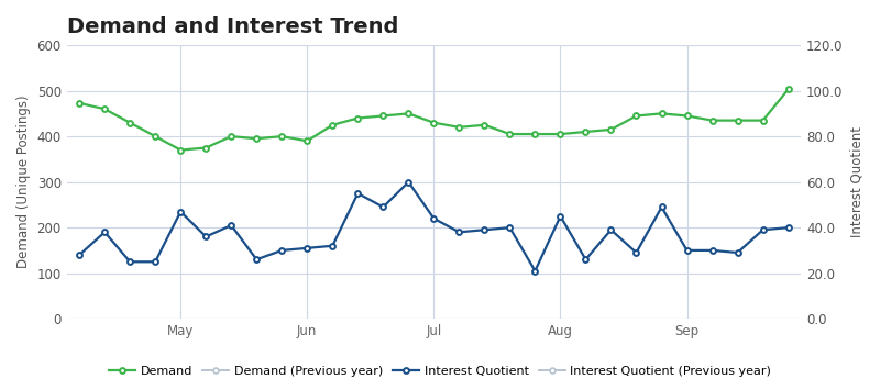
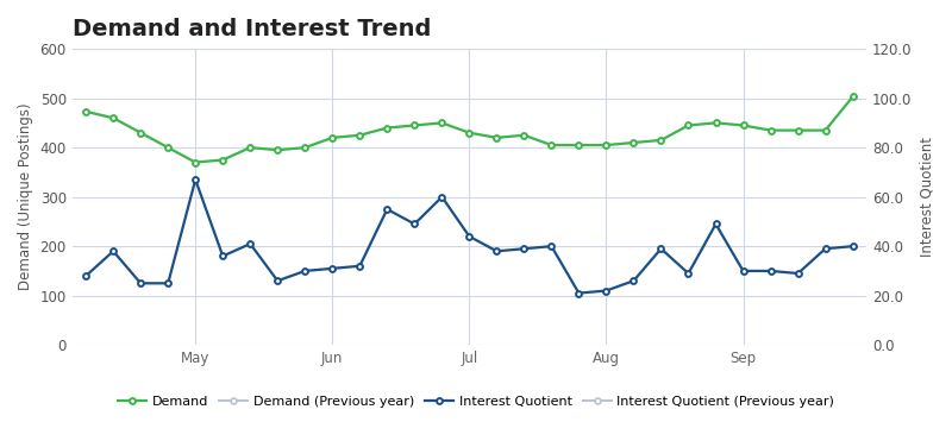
Interest Quotient/May: 47 -> 67
Demand/Jun: 390 -> 420
Interest Quotient/Aug: 45 -> 22
